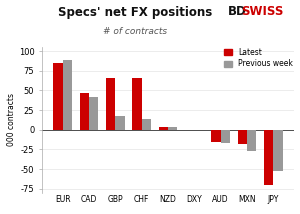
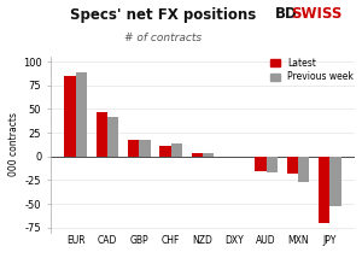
Latest/GBP: 66 -> 17
Latest/CHF: 66 -> 11
